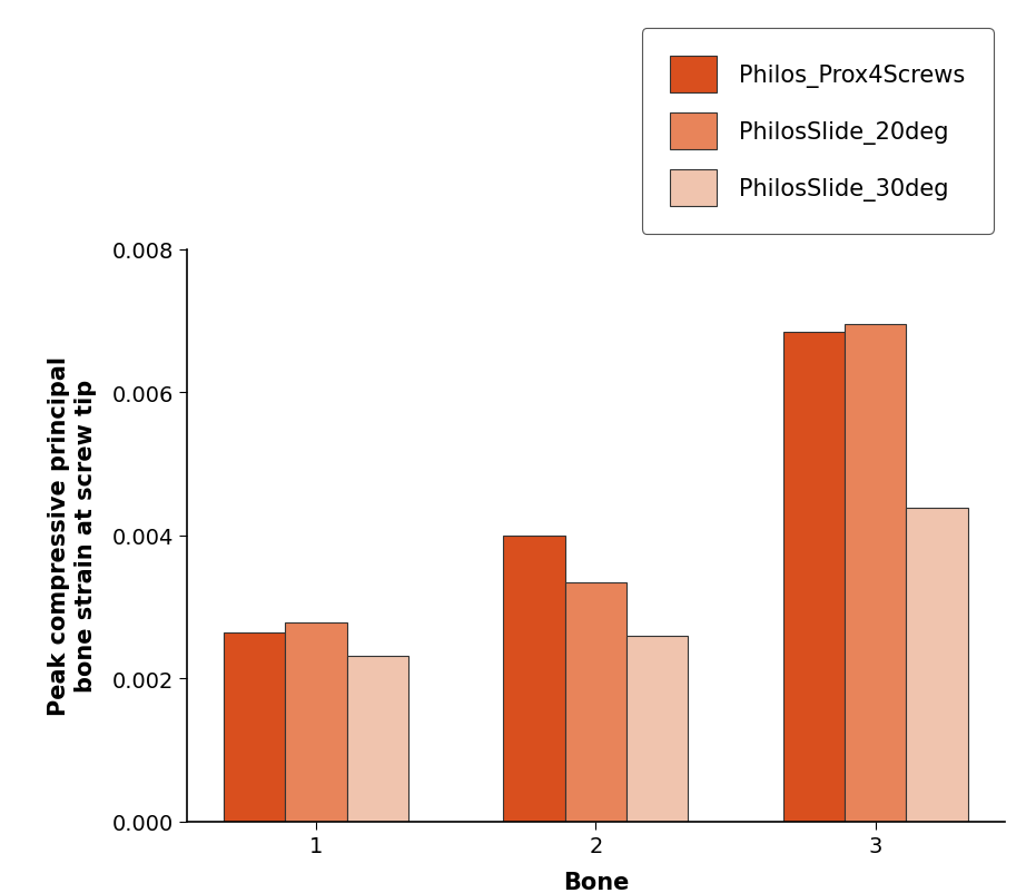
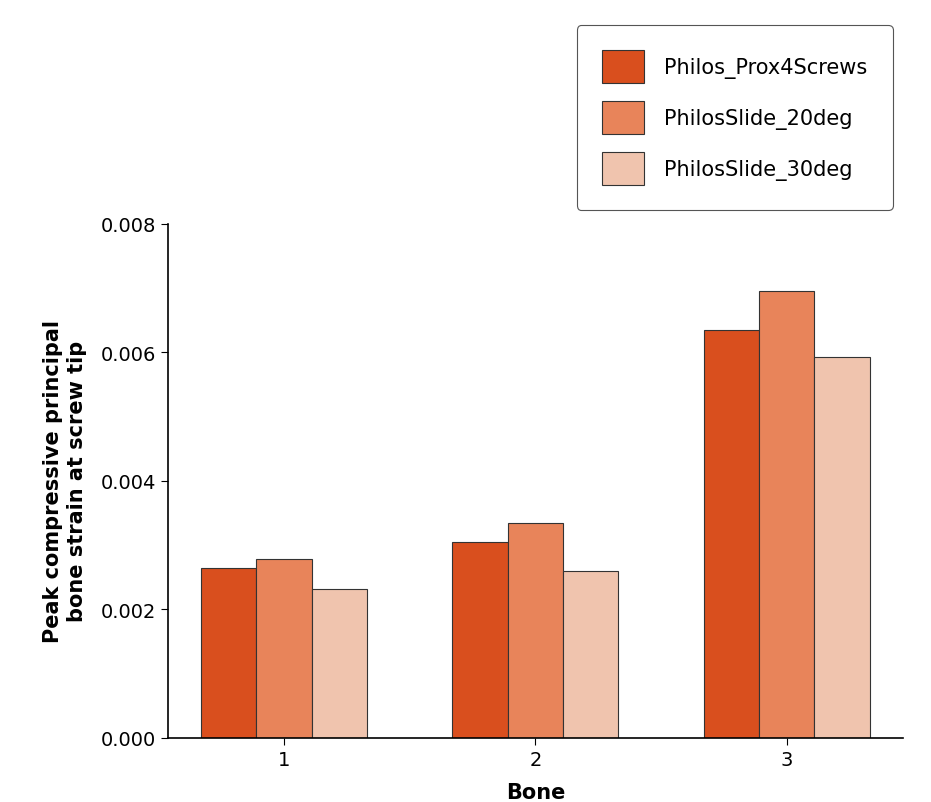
Philos_Prox4Screws/2: 0.00400 -> 0.00305
Philos_Prox4Screws/3: 0.00684 -> 0.00635
PhilosSlide_30deg/3: 0.00438 -> 0.00593
